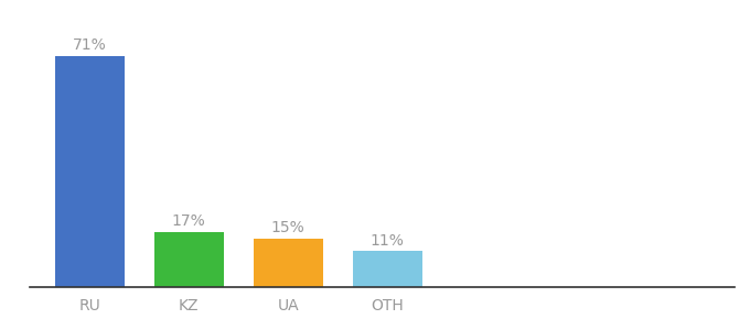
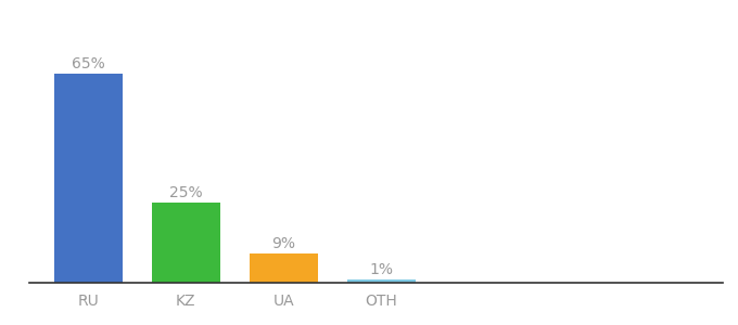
RU: 71% -> 65%
KZ: 17% -> 25%
UA: 15% -> 9%
OTH: 11% -> 1%
